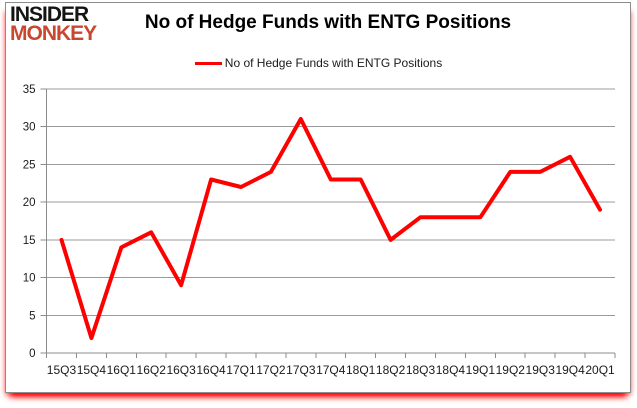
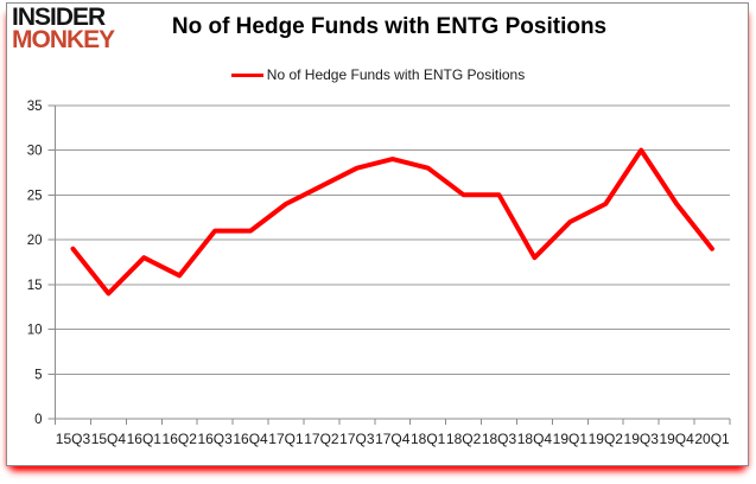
15Q3: 15 -> 19
15Q4: 2 -> 14
16Q1: 14 -> 18
16Q3: 9 -> 21
16Q4: 23 -> 21
17Q1: 22 -> 24
17Q2: 24 -> 26
17Q3: 31 -> 28
17Q4: 23 -> 29
18Q1: 23 -> 28
18Q2: 15 -> 25
18Q3: 18 -> 25
19Q1: 18 -> 22
19Q3: 24 -> 30
19Q4: 26 -> 24
